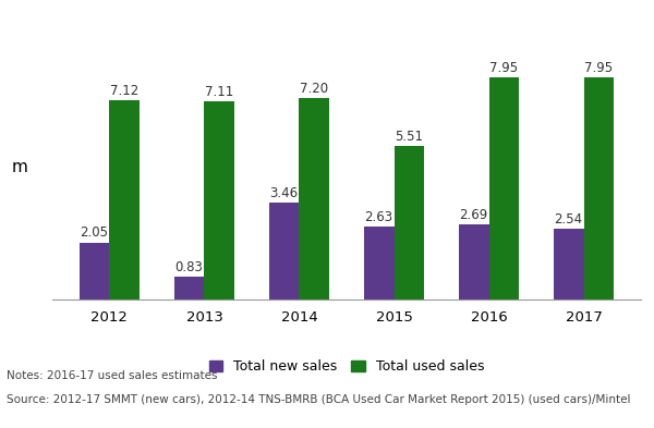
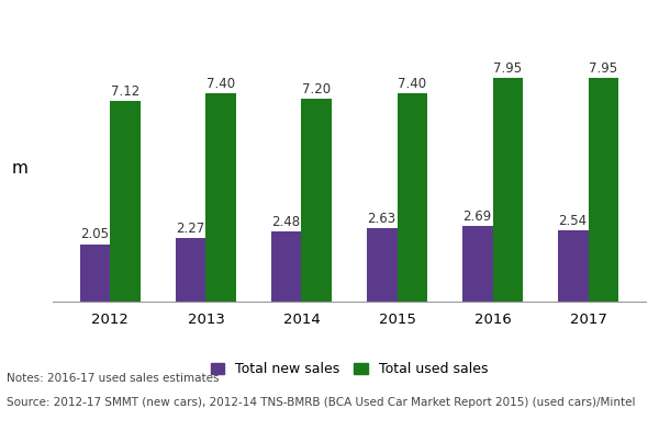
Total new sales/2013: 0.83 -> 2.27
Total used sales/2013: 7.11 -> 7.40
Total new sales/2014: 3.46 -> 2.48
Total used sales/2015: 5.51 -> 7.40
